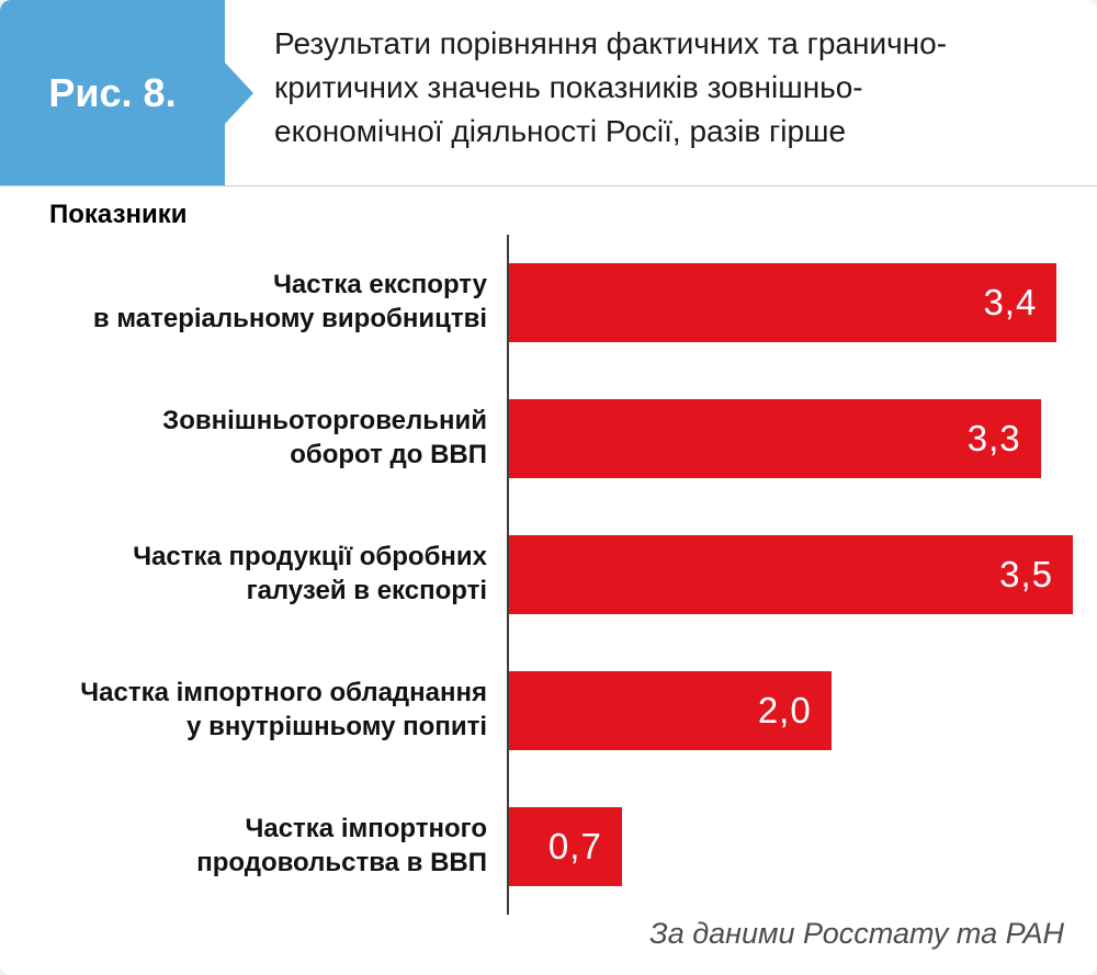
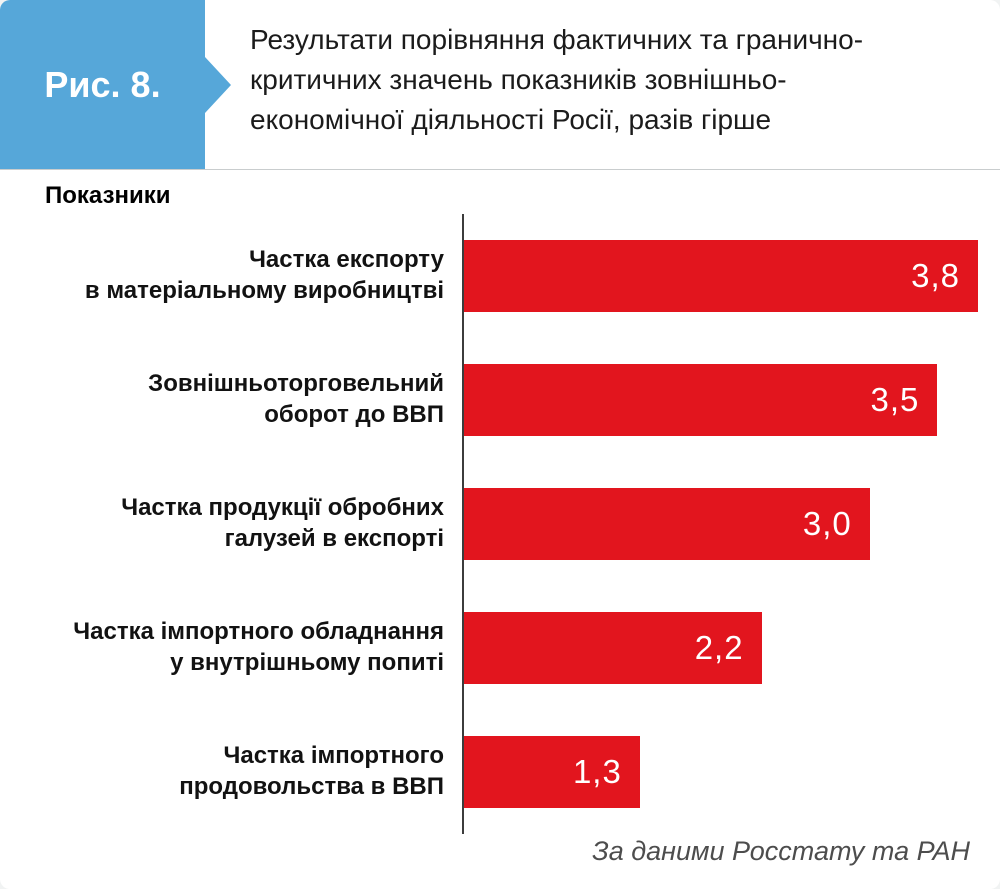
Частка експорту в матеріальному виробництві: 3,4 -> 3,8
Зовнішньоторговельний оборот до ВВП: 3,3 -> 3,5
Частка продукції обробних галузей в експорті: 3,5 -> 3,0
Частка імпортного обладнання у внутрішньому попиті: 2,0 -> 2,2
Частка імпортного продовольства в ВВП: 0,7 -> 1,3
